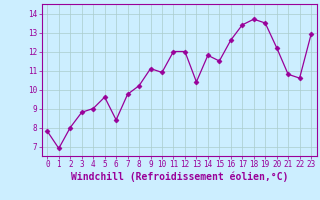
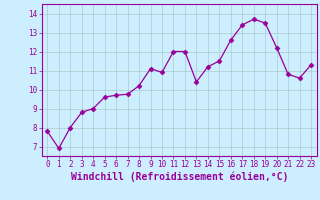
6: 8.4 -> 9.7
14: 11.8 -> 11.2
23: 12.9 -> 11.3
